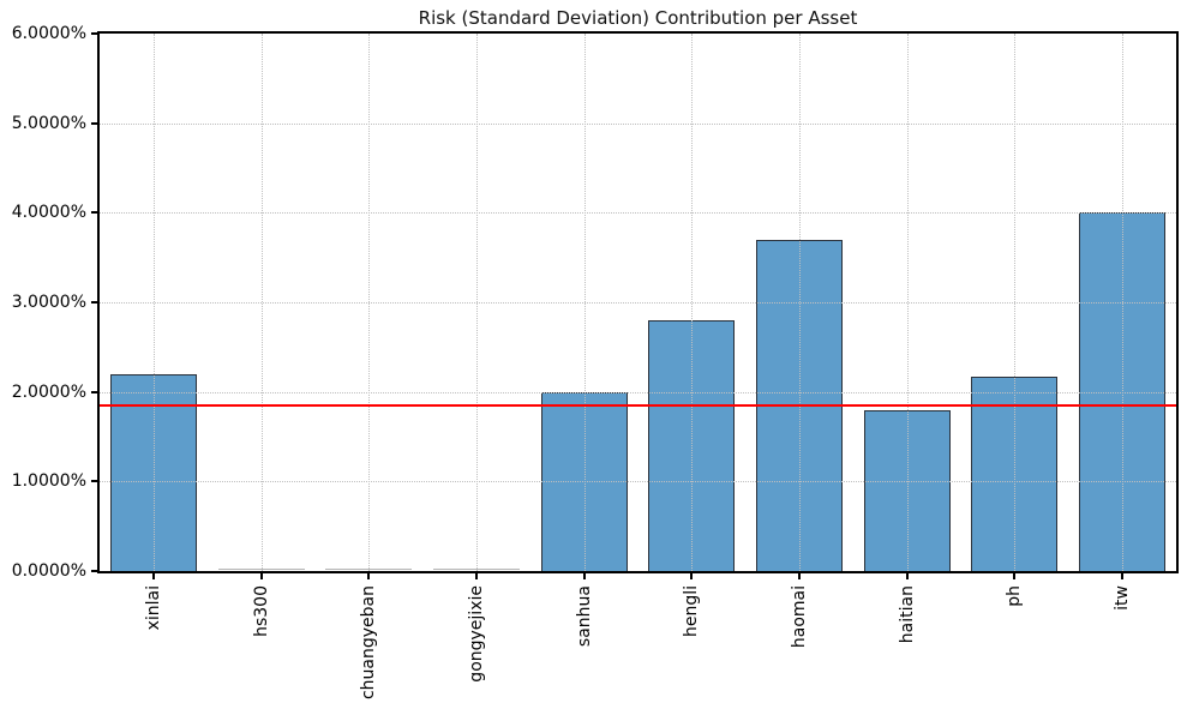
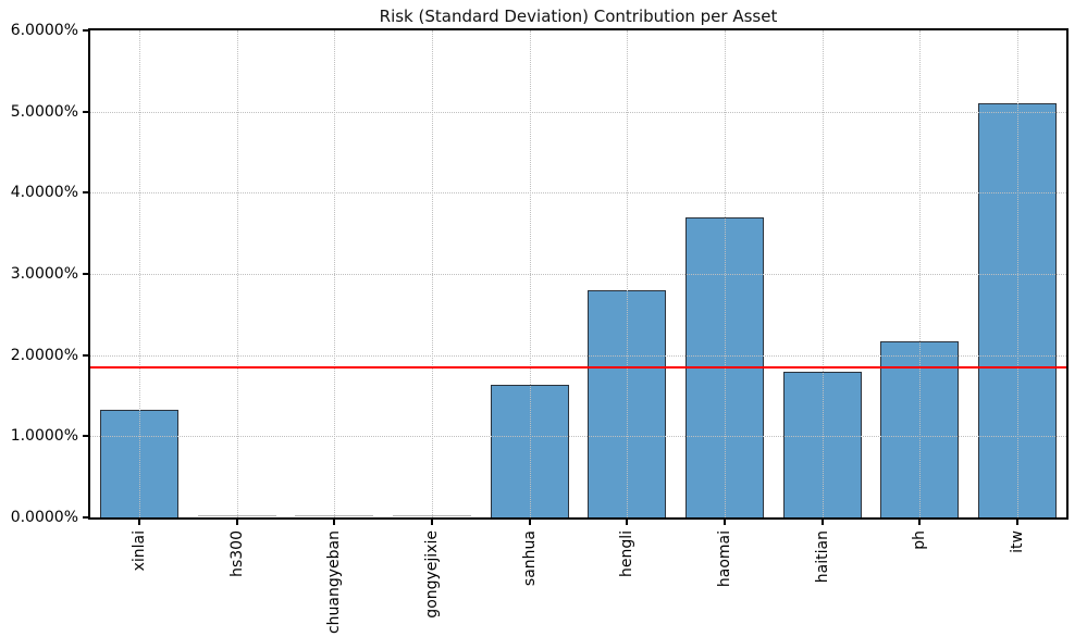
xinlai: 2.2% -> 1.3%
sanhua: 2.0% -> 1.6%
itw: 4.0% -> 5.1%
